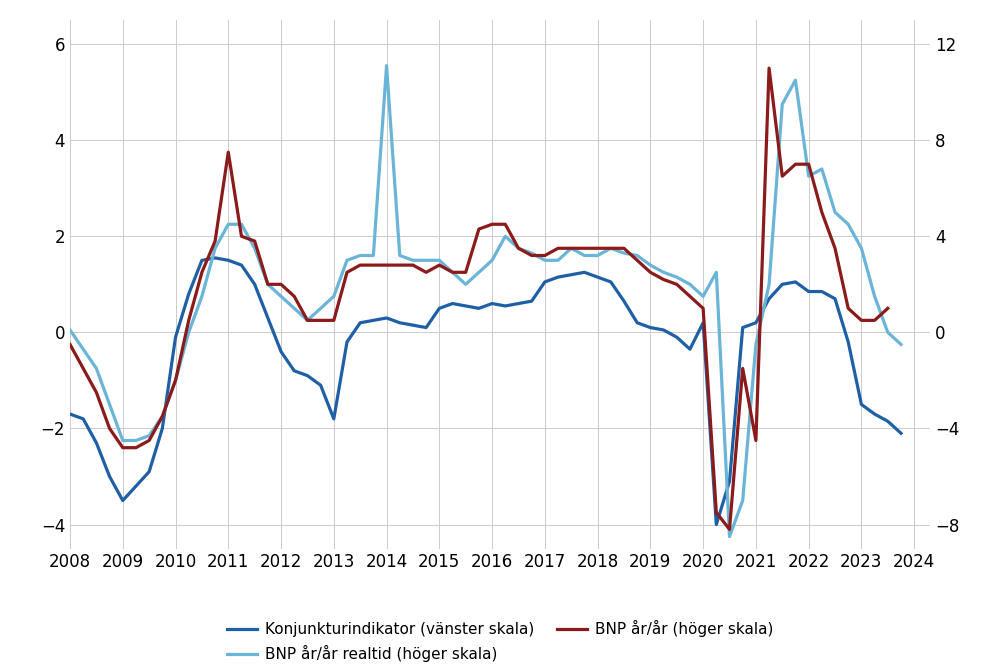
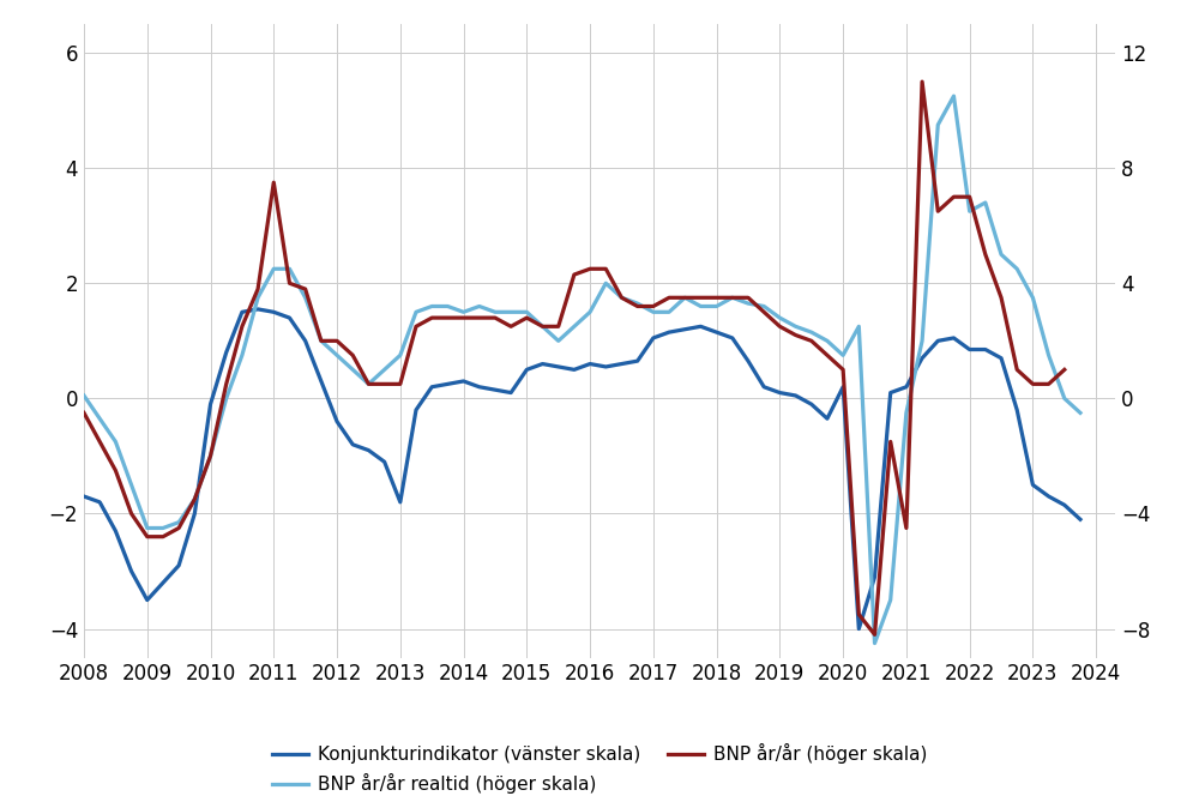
BNP år/år realtid (höger skala)/2014: 11.1 -> 3.0
